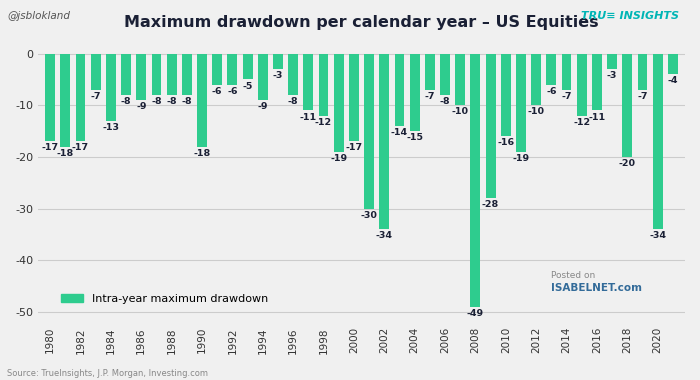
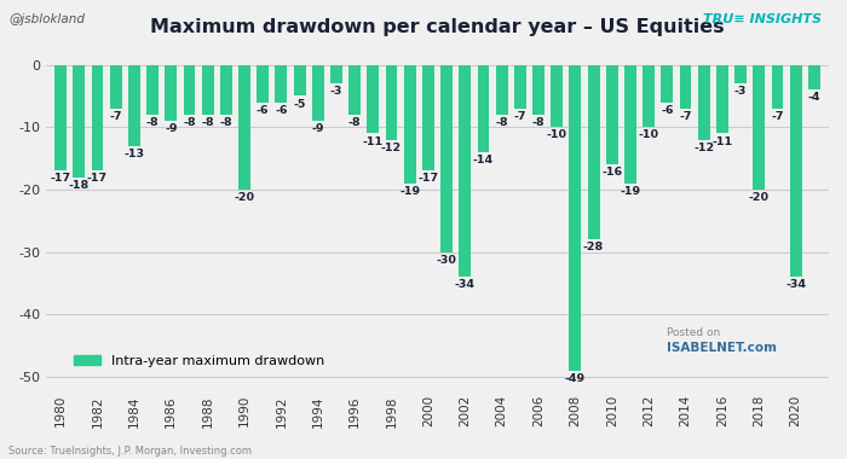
1990: -18 -> -20
2004: -15 -> -8
